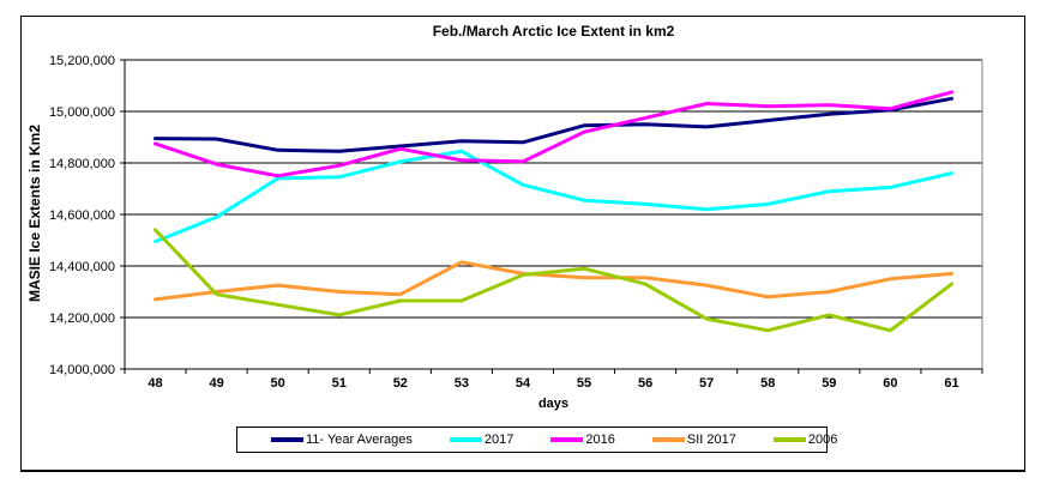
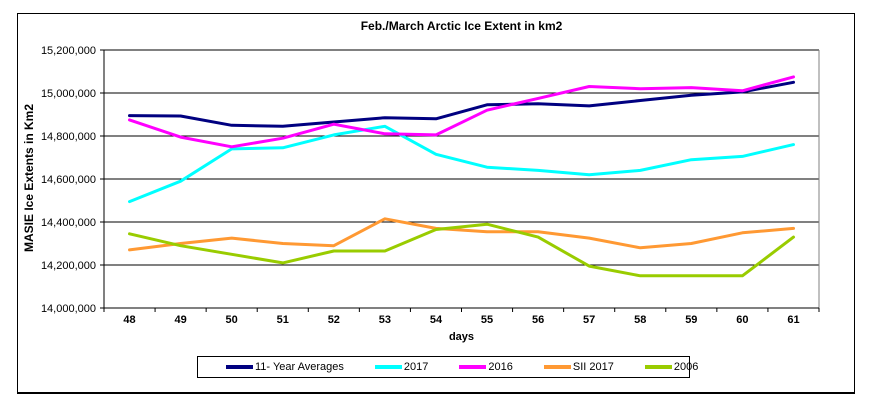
2006/48: 14540000 -> 14340000
2006/59: 14210000 -> 14150000
